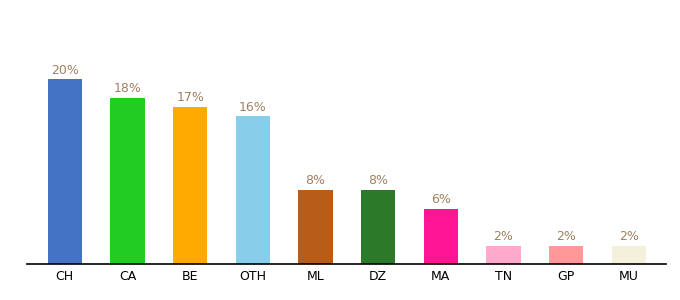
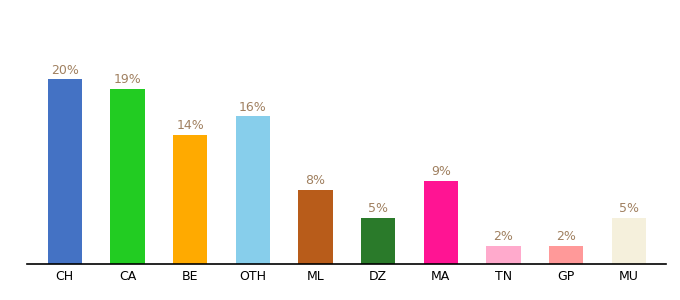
CA: 18% -> 19%
BE: 17% -> 14%
DZ: 8% -> 5%
MA: 6% -> 9%
MU: 2% -> 5%
